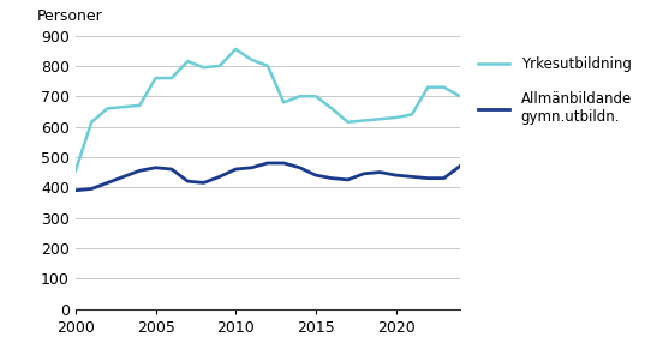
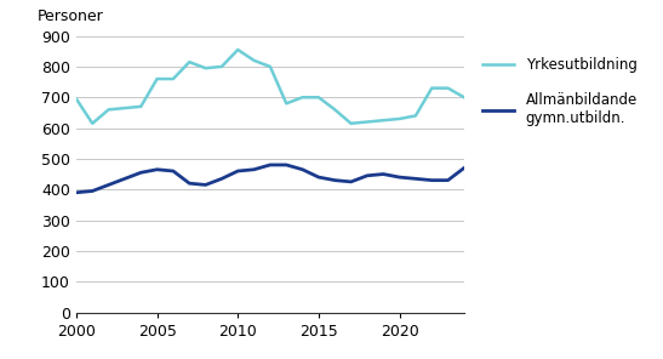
Yrkesutbildning/2000: 455 -> 695
